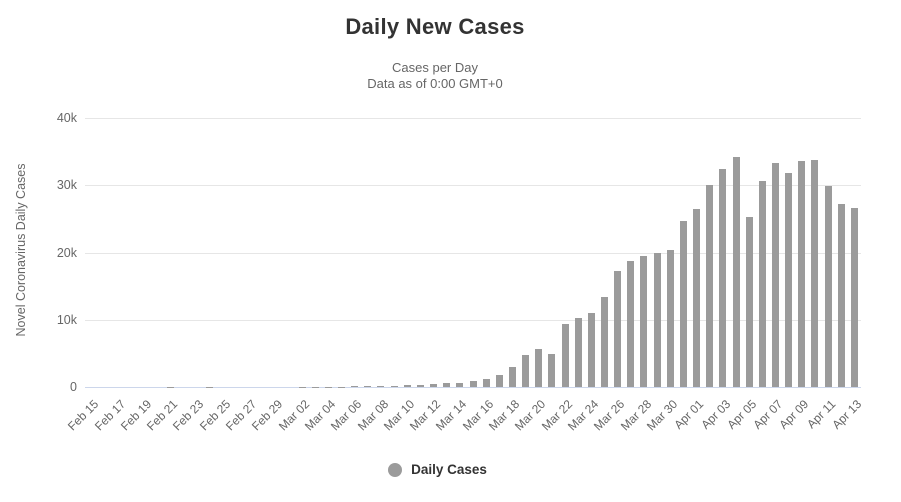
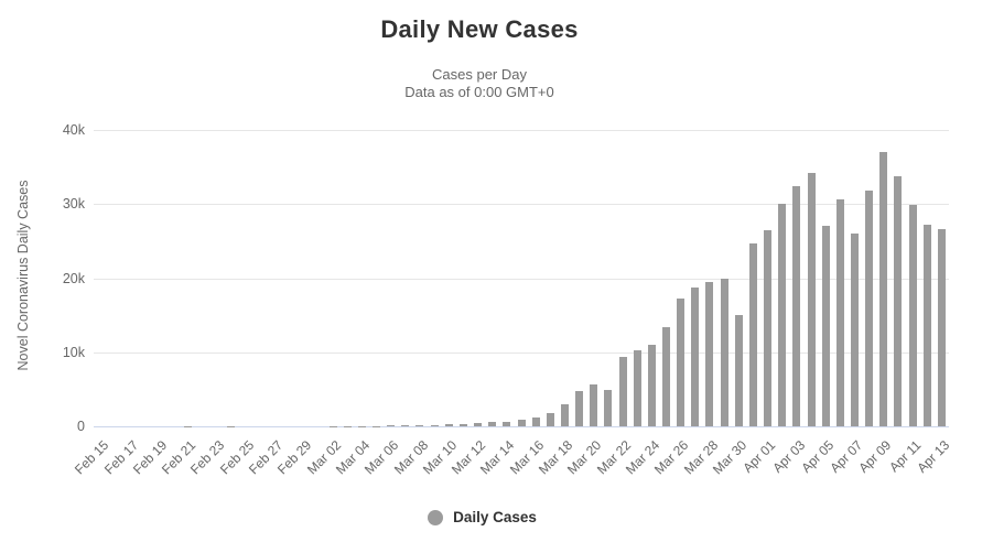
Mar 30: 20k -> 15k
Apr 05: 25k -> 27k
Apr 07: 33k -> 26k
Apr 09: 34k -> 37k
